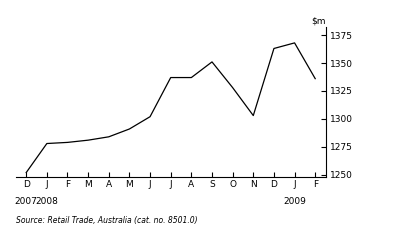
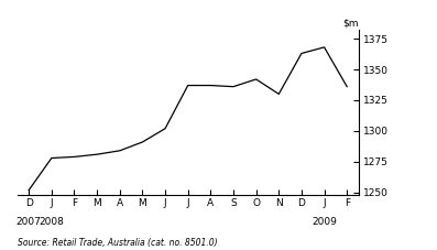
S: 1351 -> 1336
O: 1328 -> 1342
N: 1303 -> 1330
